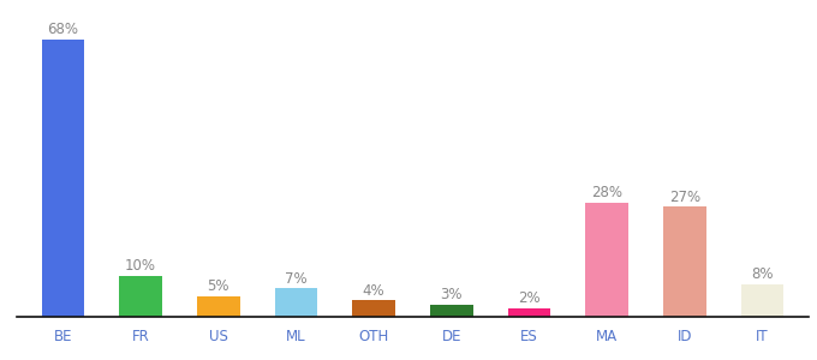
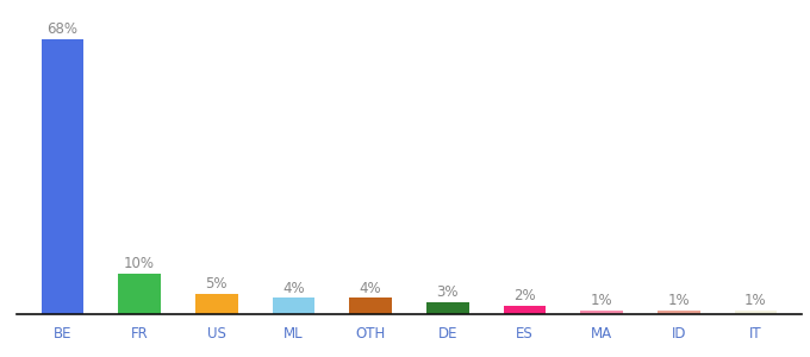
ML: 7% -> 4%
MA: 28% -> 1%
ID: 27% -> 1%
IT: 8% -> 1%
